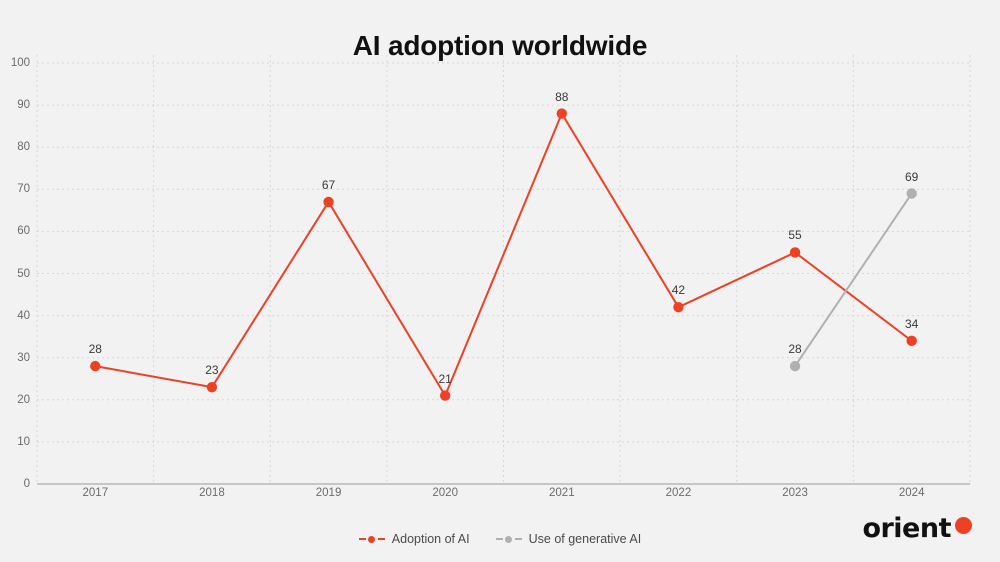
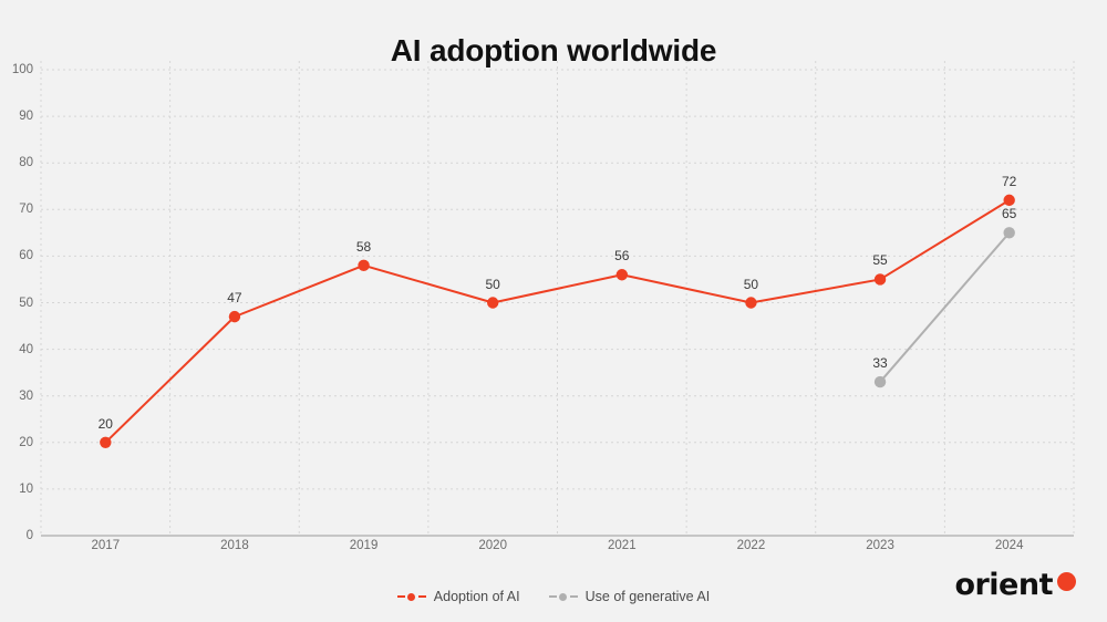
Adoption of AI/2017: 28 -> 20
Adoption of AI/2018: 23 -> 47
Adoption of AI/2019: 67 -> 58
Adoption of AI/2020: 21 -> 50
Adoption of AI/2021: 88 -> 56
Adoption of AI/2022: 42 -> 50
Use of generative AI/2023: 28 -> 33
Adoption of AI/2024: 34 -> 72
Use of generative AI/2024: 69 -> 65
